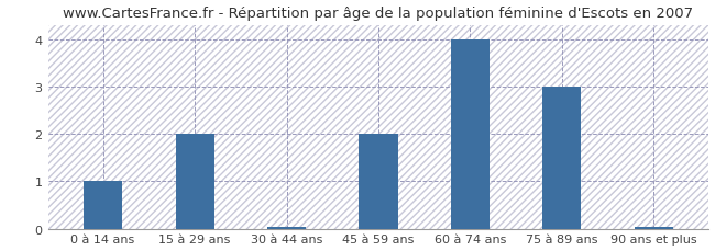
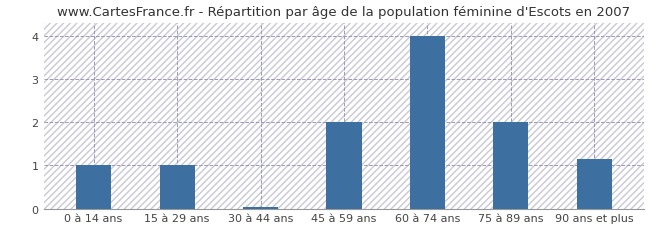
15 à 29 ans: 2.00 -> 1.00
75 à 89 ans: 3.00 -> 2.00
90 ans et plus: 0.04 -> 1.15
